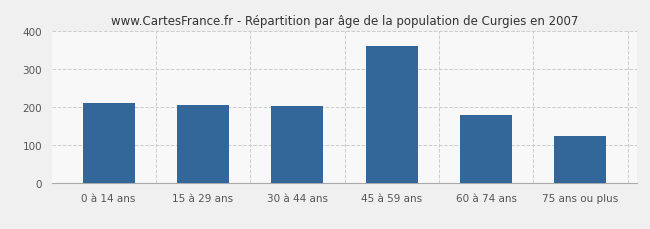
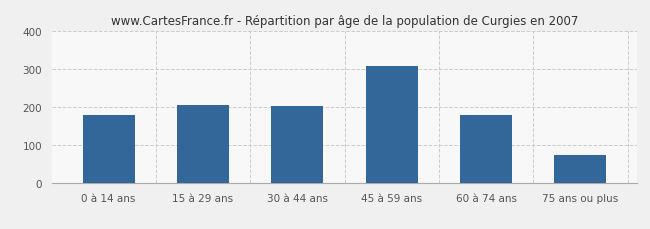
0 à 14 ans: 210 -> 180
45 à 59 ans: 360 -> 308
75 ans ou plus: 125 -> 75
